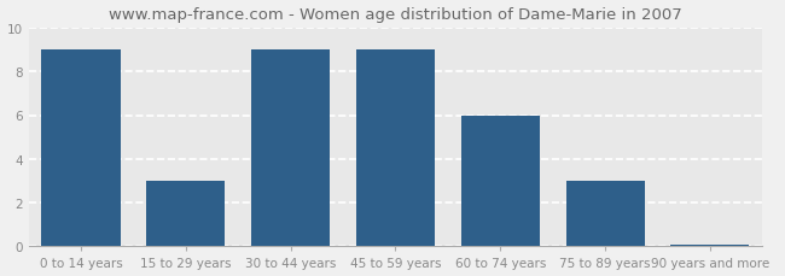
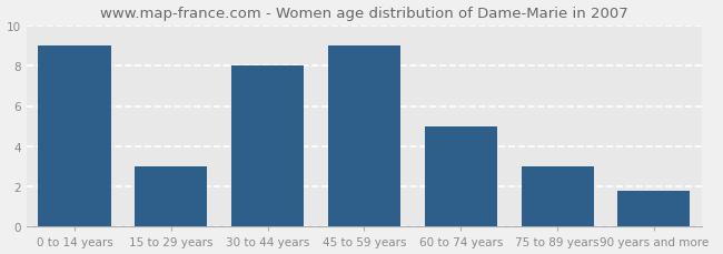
30 to 44 years: 9.0 -> 8.0
60 to 74 years: 6.0 -> 5.0
90 years and more: 0.1 -> 1.8
